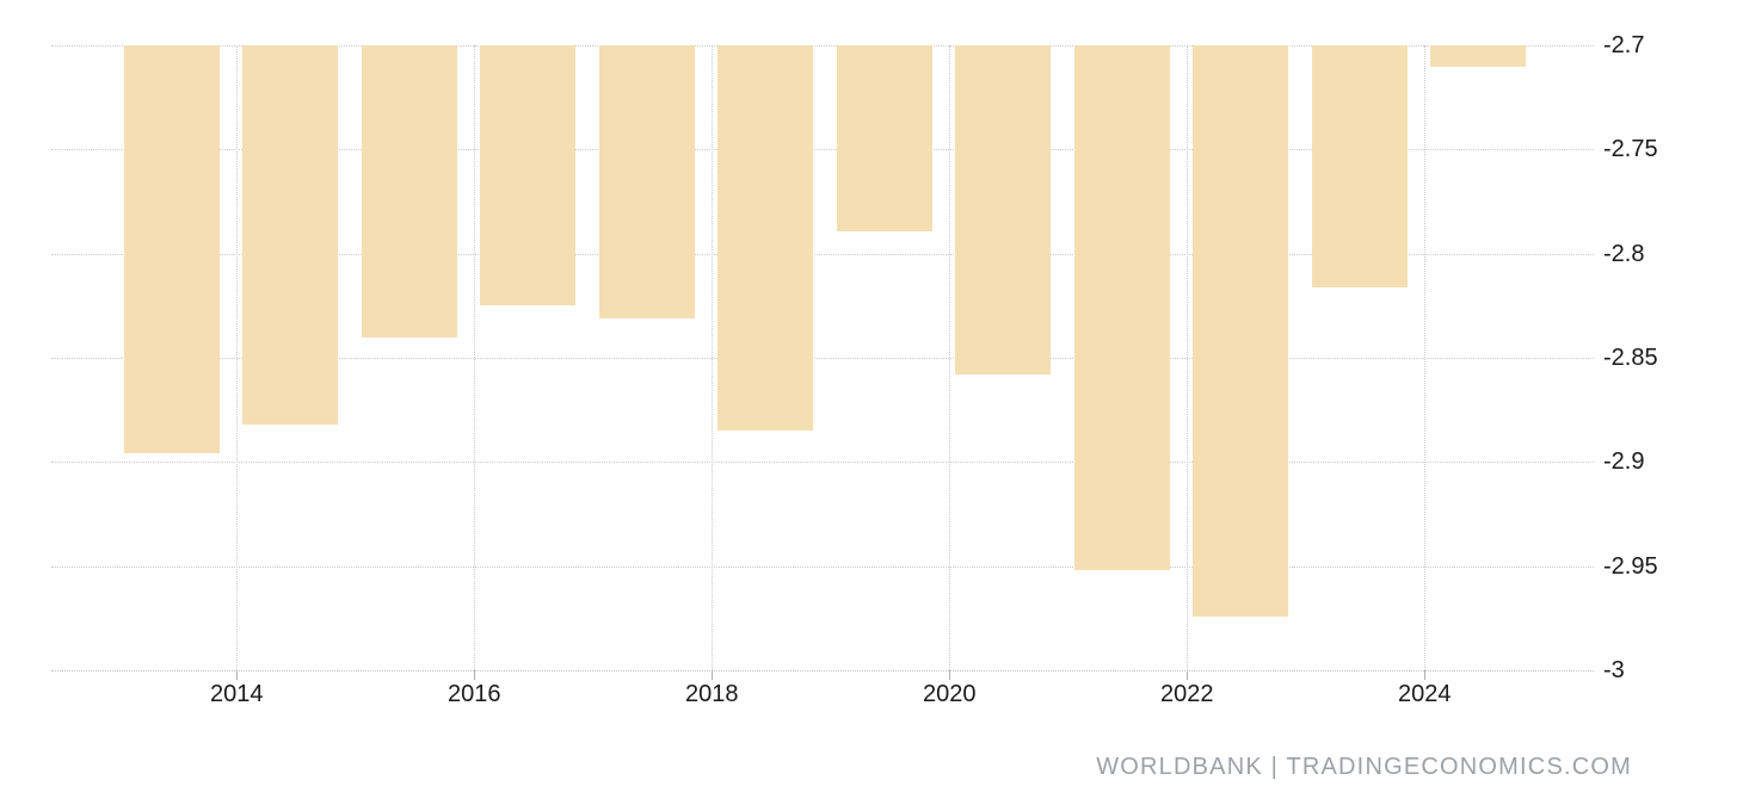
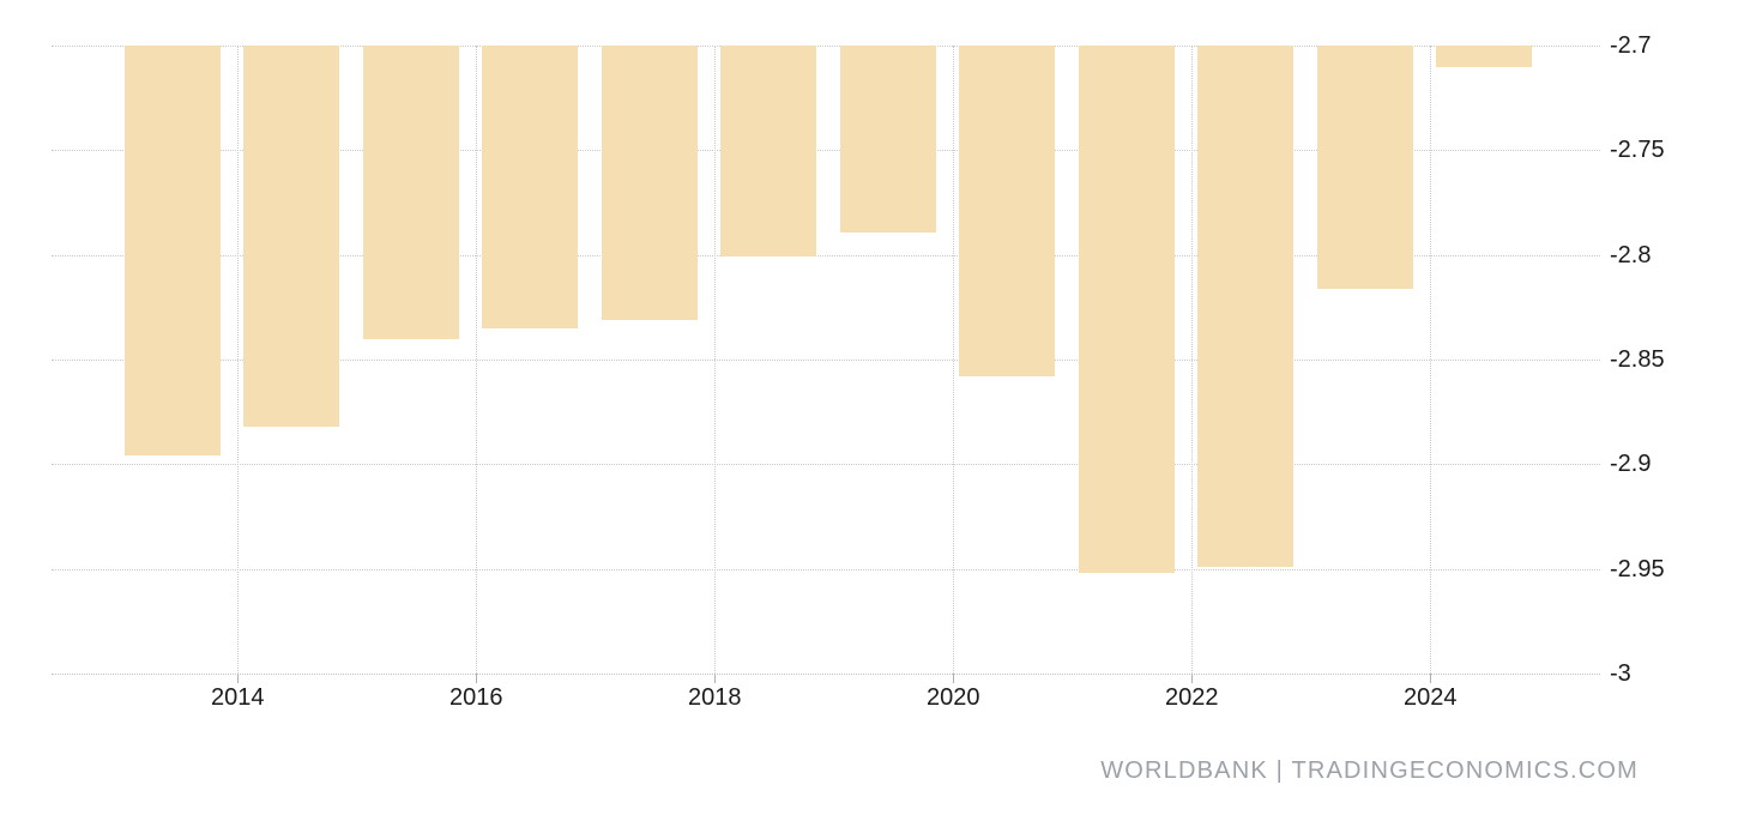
2016: -2.825 -> -2.835
2018: -2.885 -> -2.801
2022: -2.974 -> -2.949
